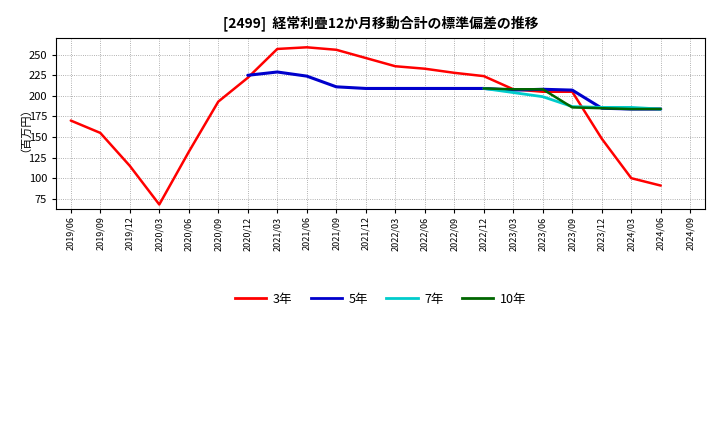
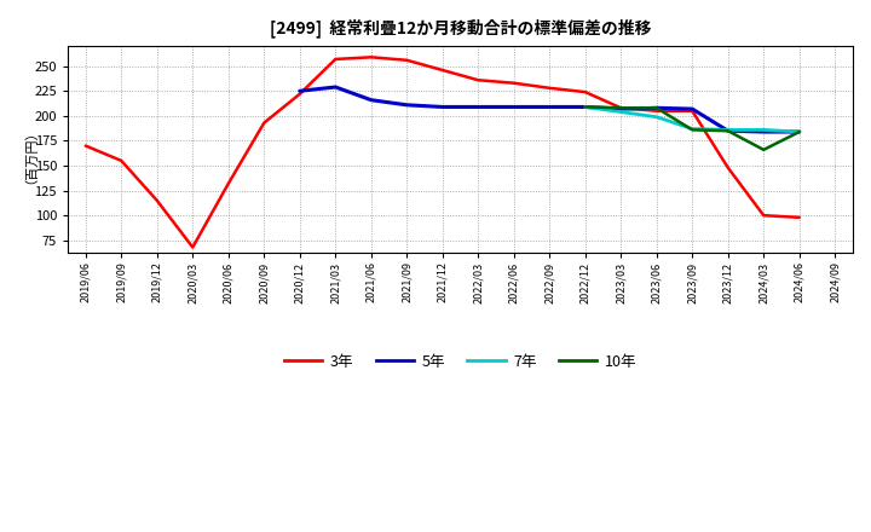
5年/2021/06: 224 -> 216
10年/2024/03: 184 -> 166
3年/2024/06: 91 -> 98
